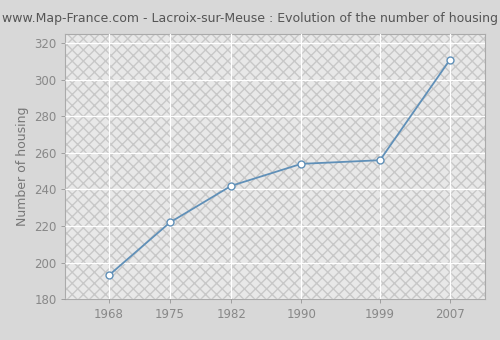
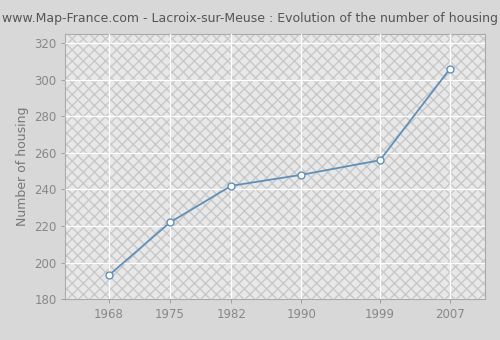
1990: 254 -> 248
2007: 311 -> 306
